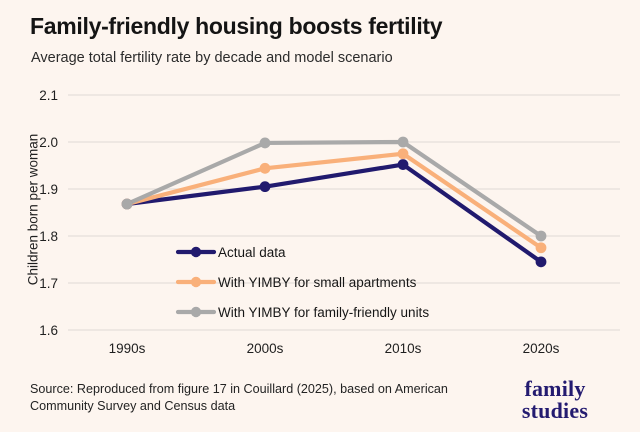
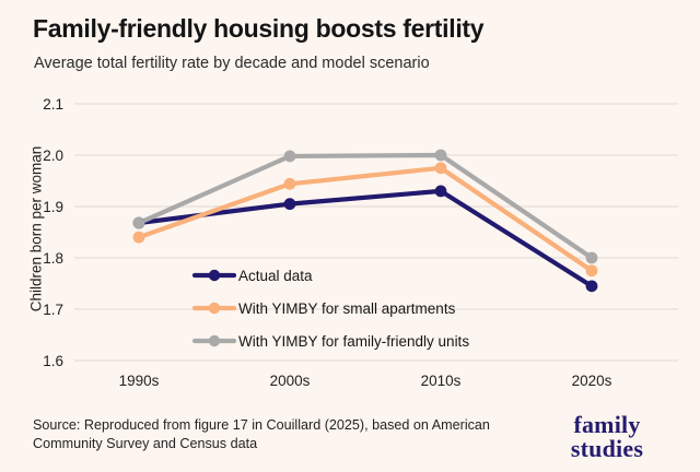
With YIMBY for small apartments/1990s: 1.87 -> 1.84
Actual data/2010s: 1.95 -> 1.93
